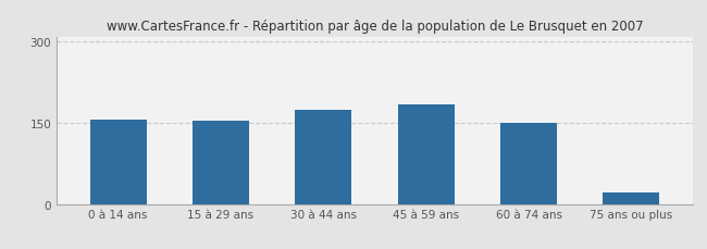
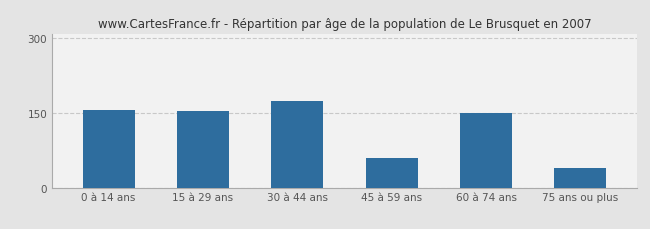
45 à 59 ans: 184 -> 60
75 ans ou plus: 22 -> 40
